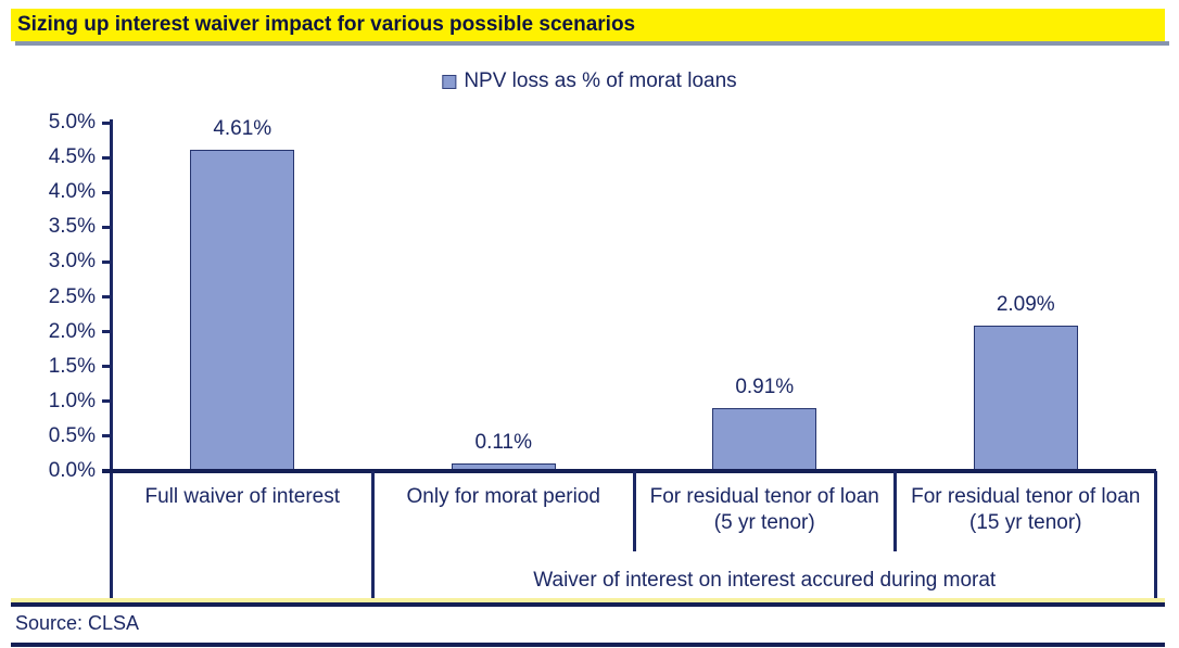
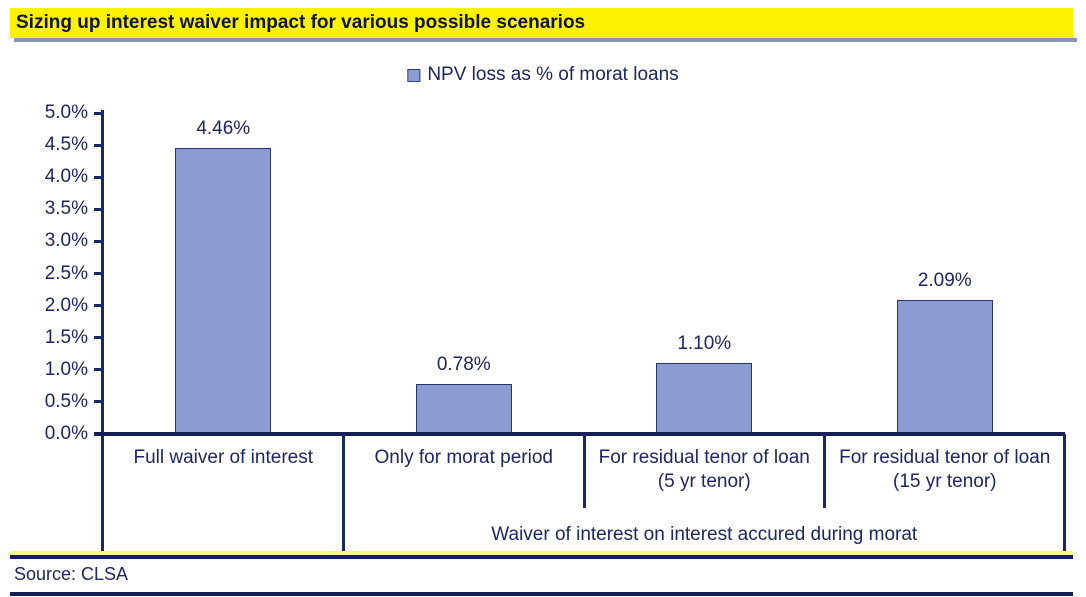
Full waiver of interest: 4.61% -> 4.46%
Only for morat period: 0.11% -> 0.78%
For residual tenor of loan (5 yr tenor): 0.91% -> 1.10%
